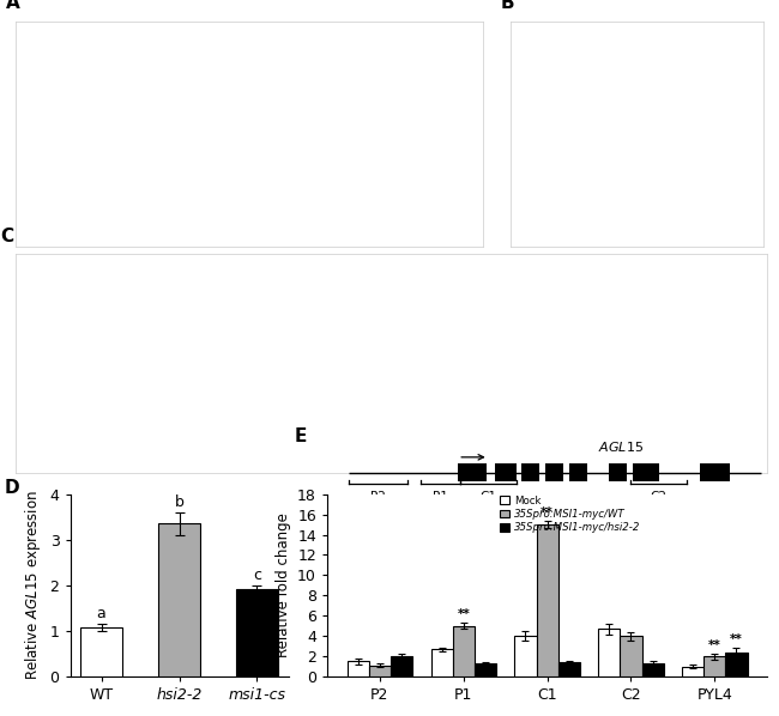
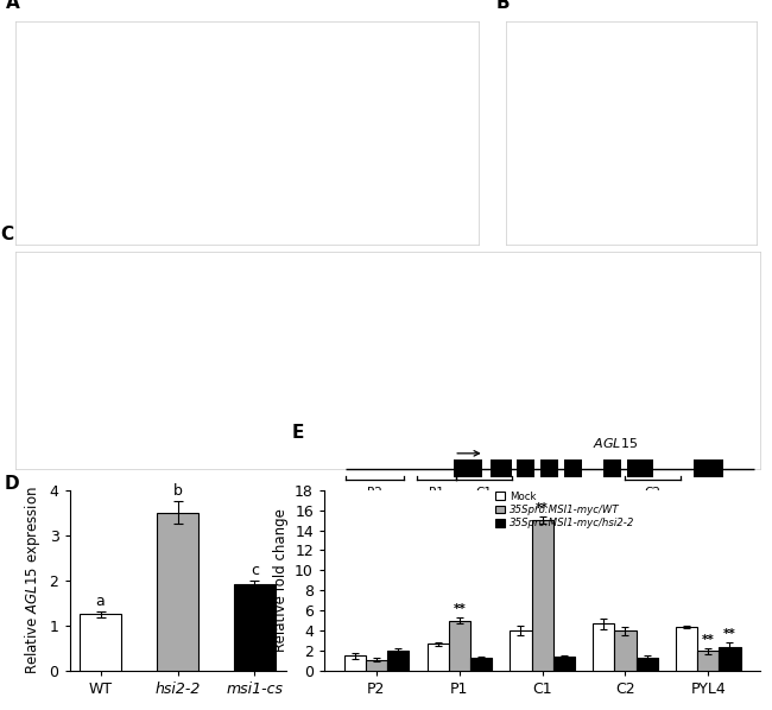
WT: 1.08 -> 1.25
hsi2-2: 3.35 -> 3.50
Mock/PYL4: 1.0 -> 4.4
